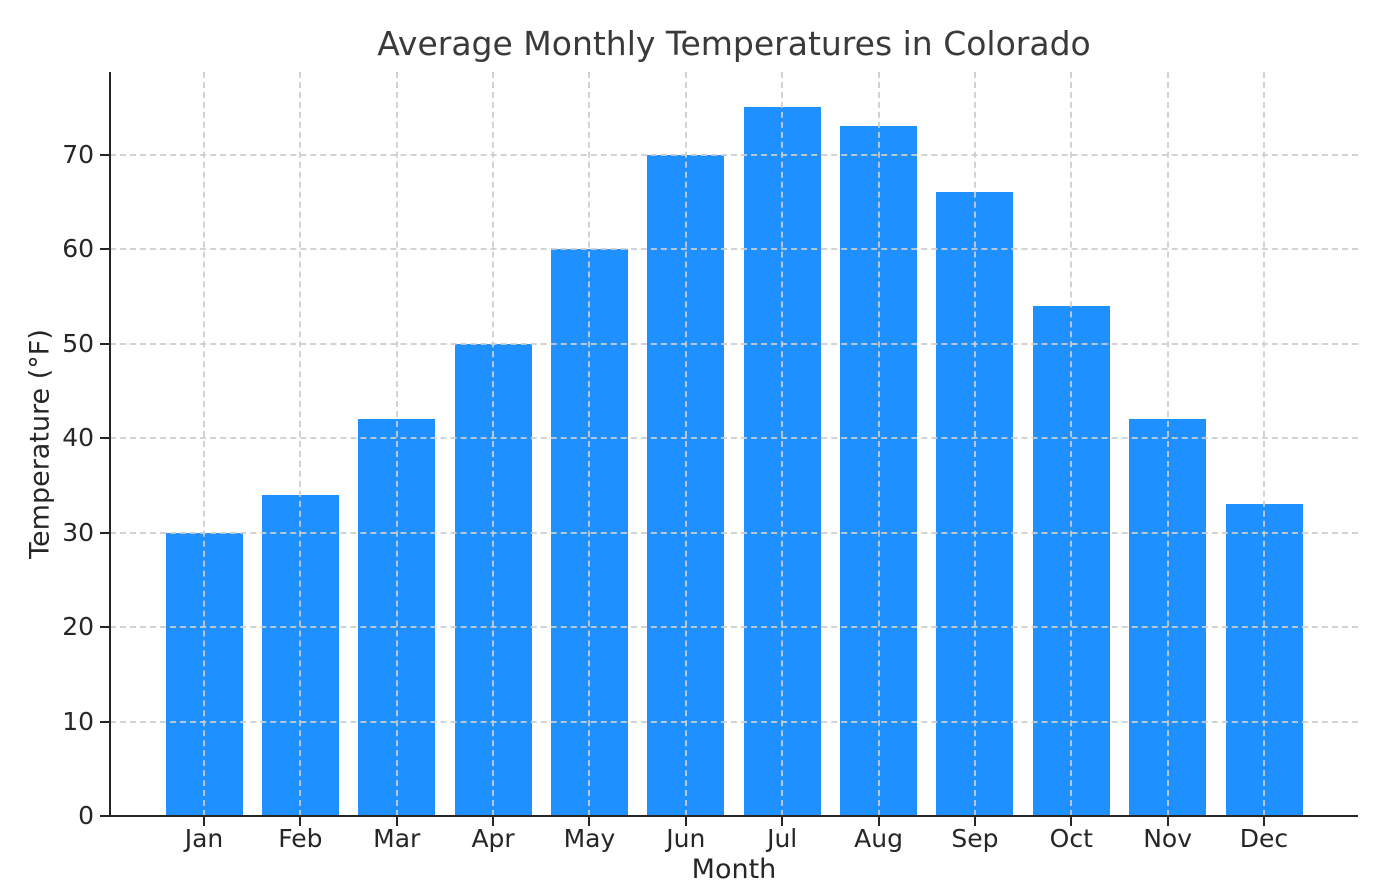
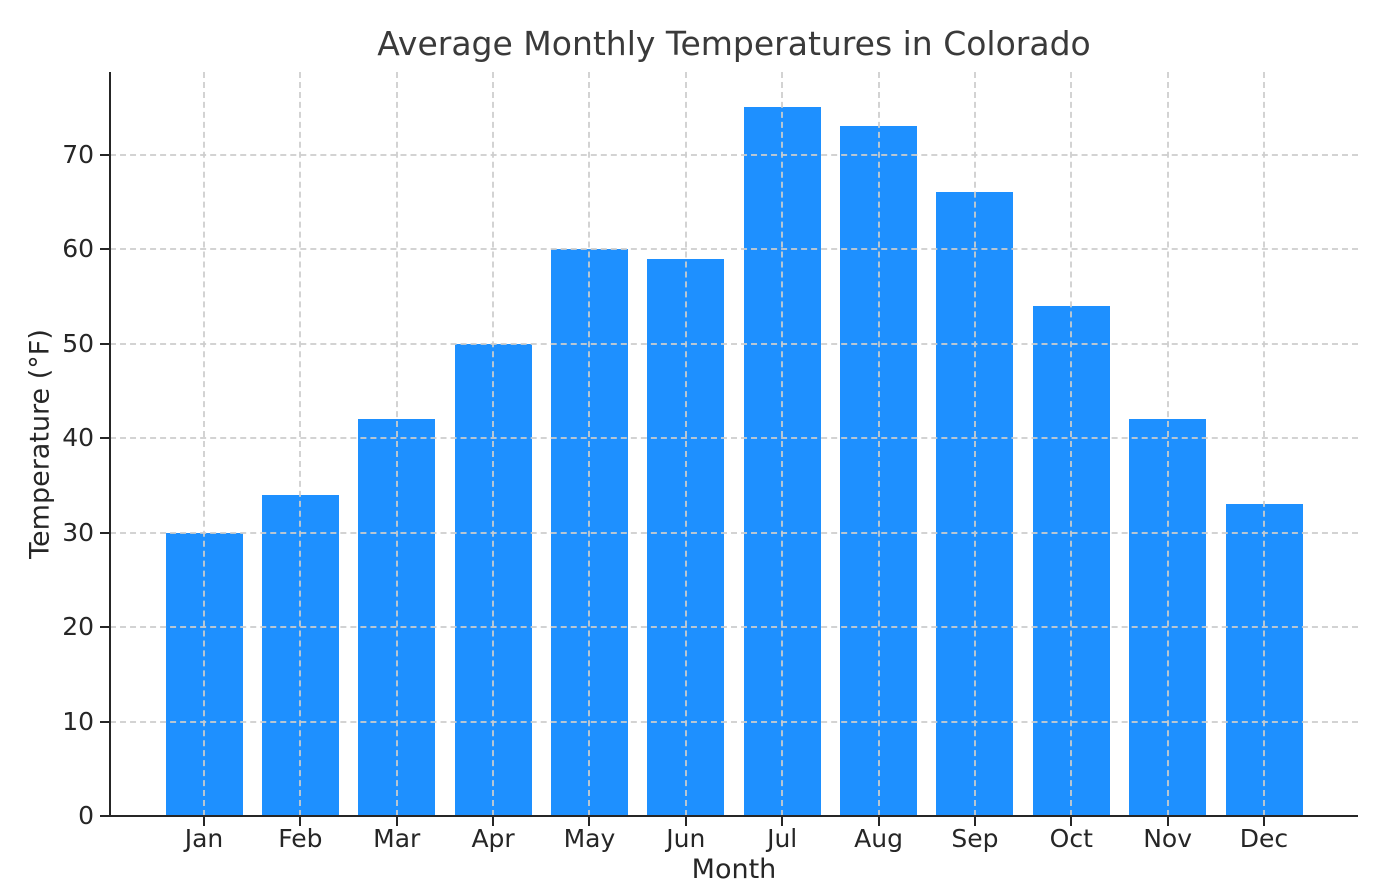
Jun: 70 -> 59
